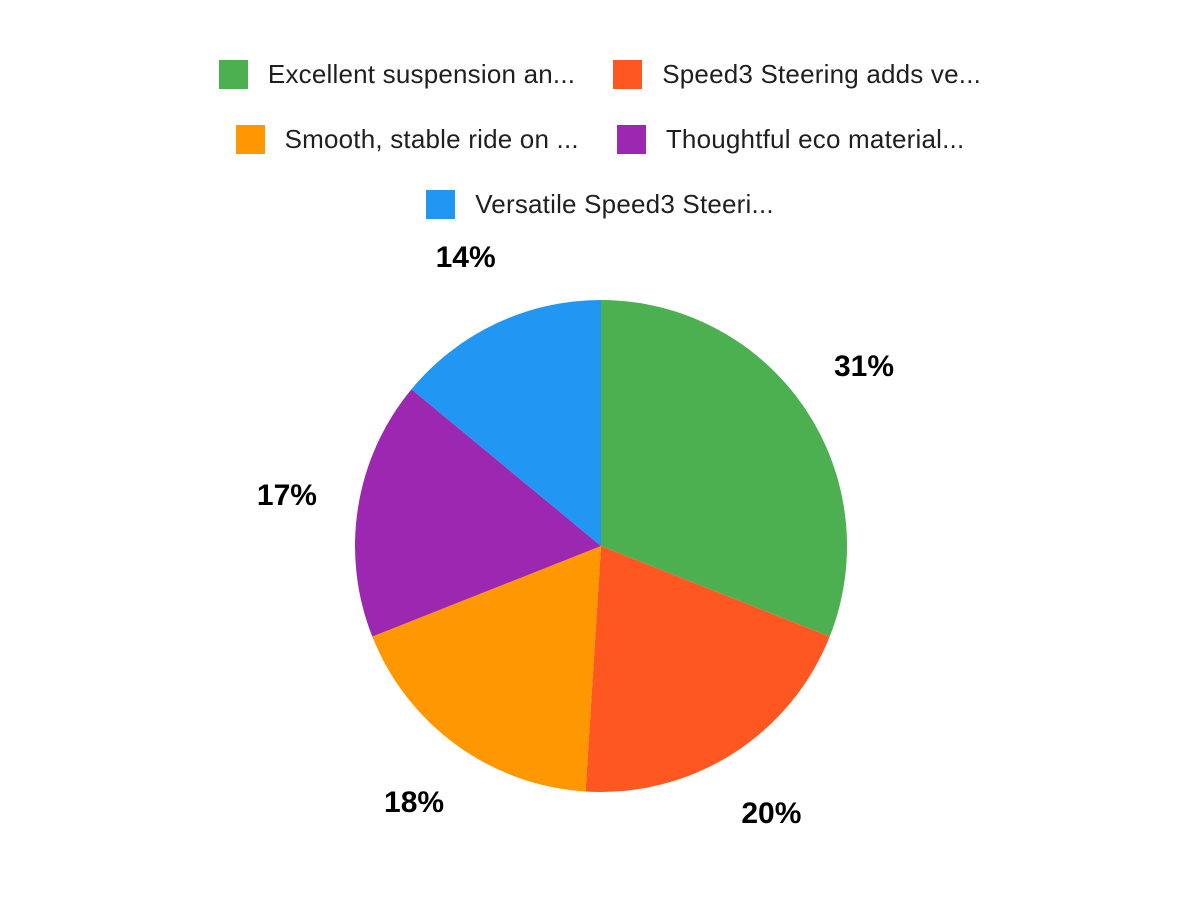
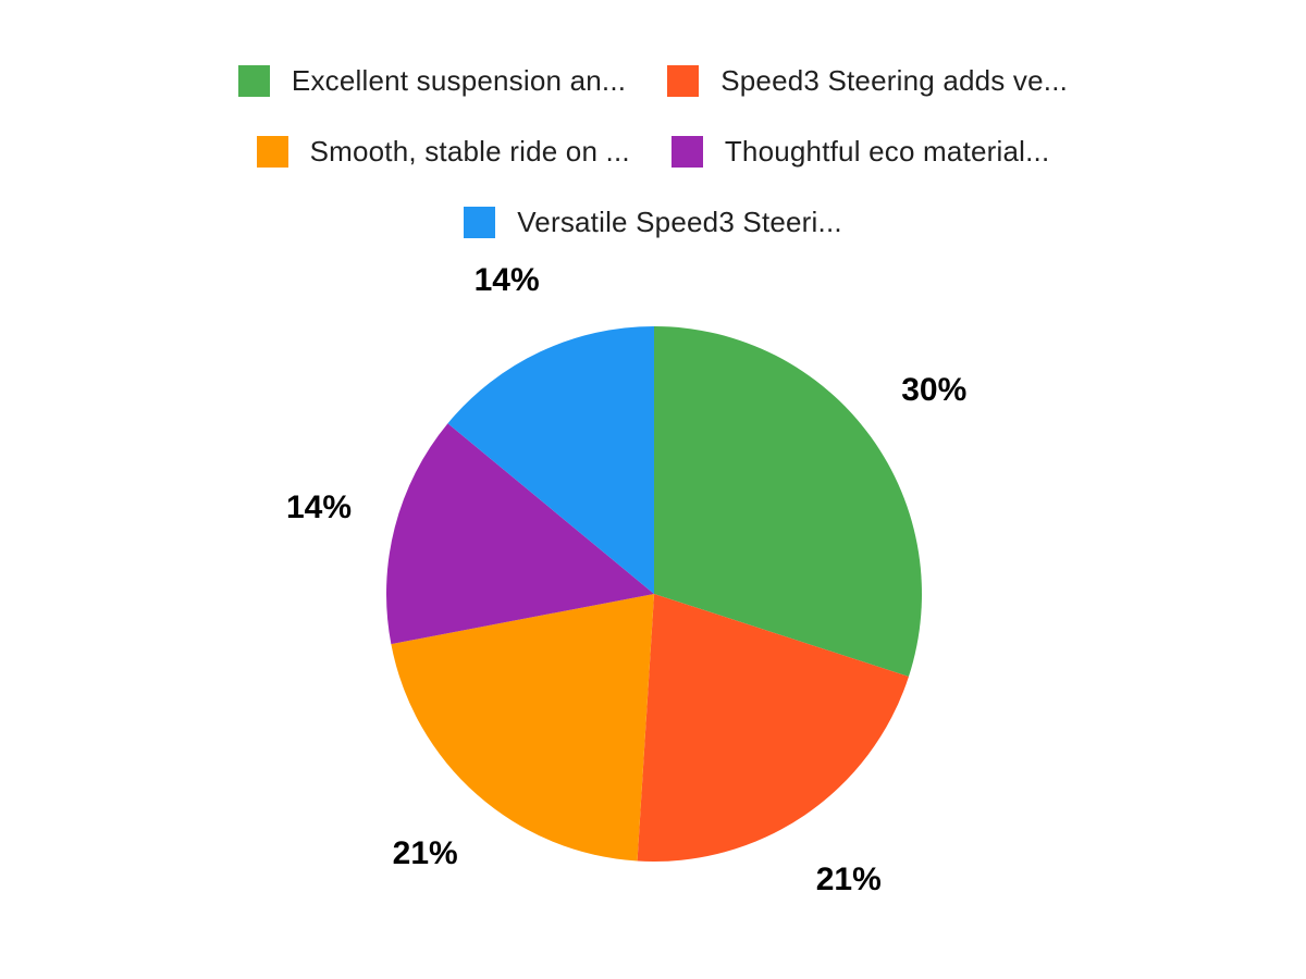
Excellent suspension an...: 31% -> 30%
Speed3 Steering adds ve...: 20% -> 21%
Smooth, stable ride on ...: 18% -> 21%
Thoughtful eco material...: 17% -> 14%
